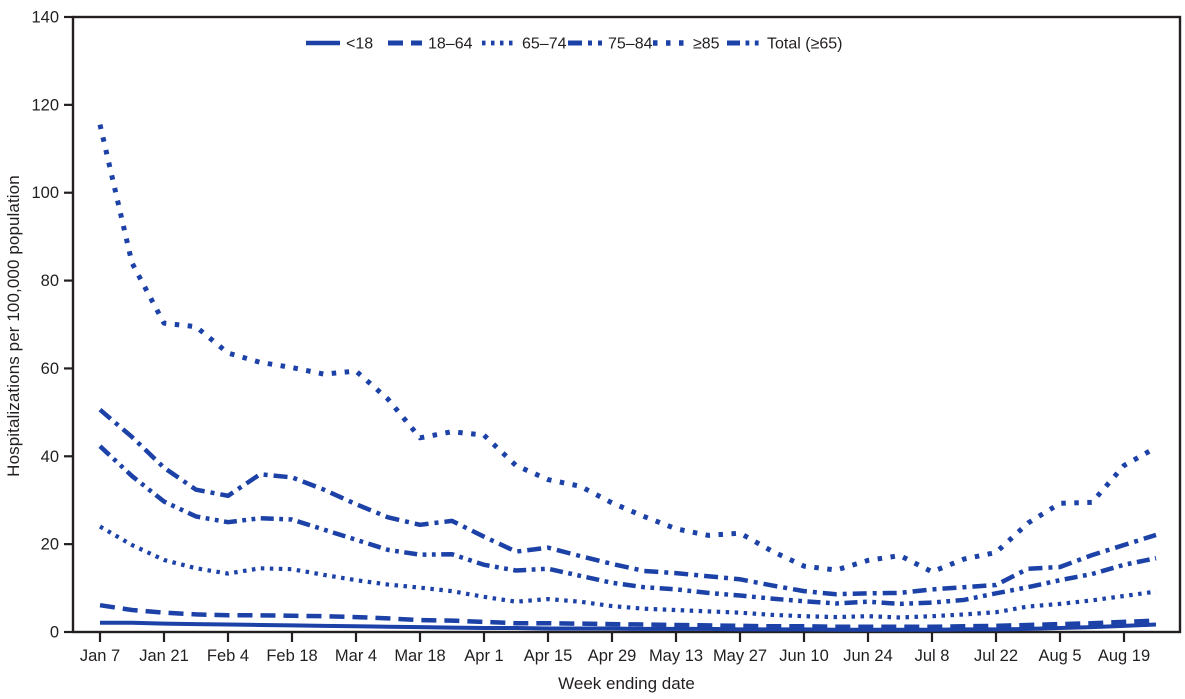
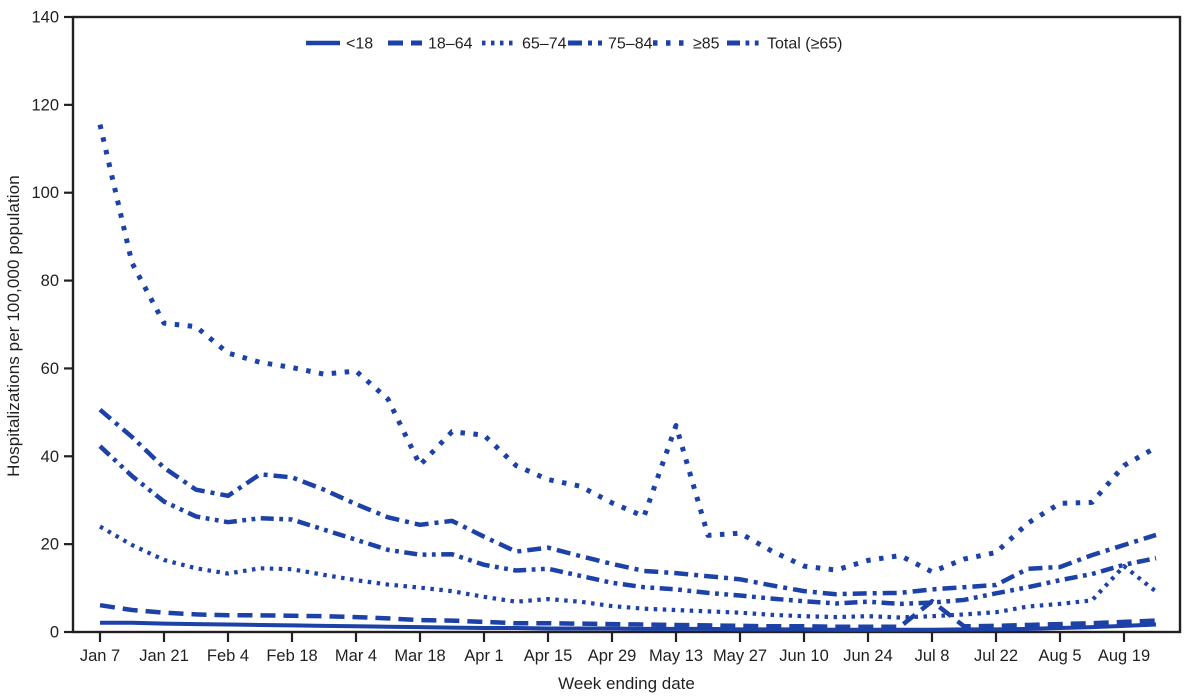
≥85/Mar 18: 44 -> 38
≥85/May 13: 24 -> 47
18–64/Jul 8: 1 -> 7
65–74/Aug 19: 8 -> 15
